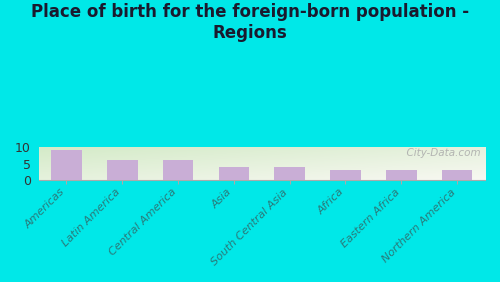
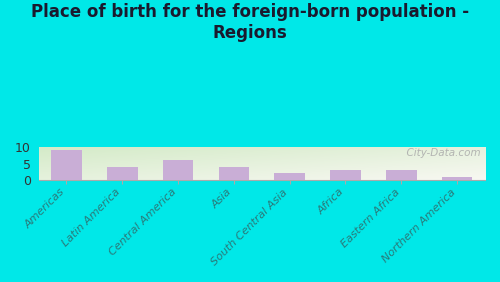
Latin America: 6 -> 4
South Central Asia: 4 -> 2
Northern America: 3 -> 1
